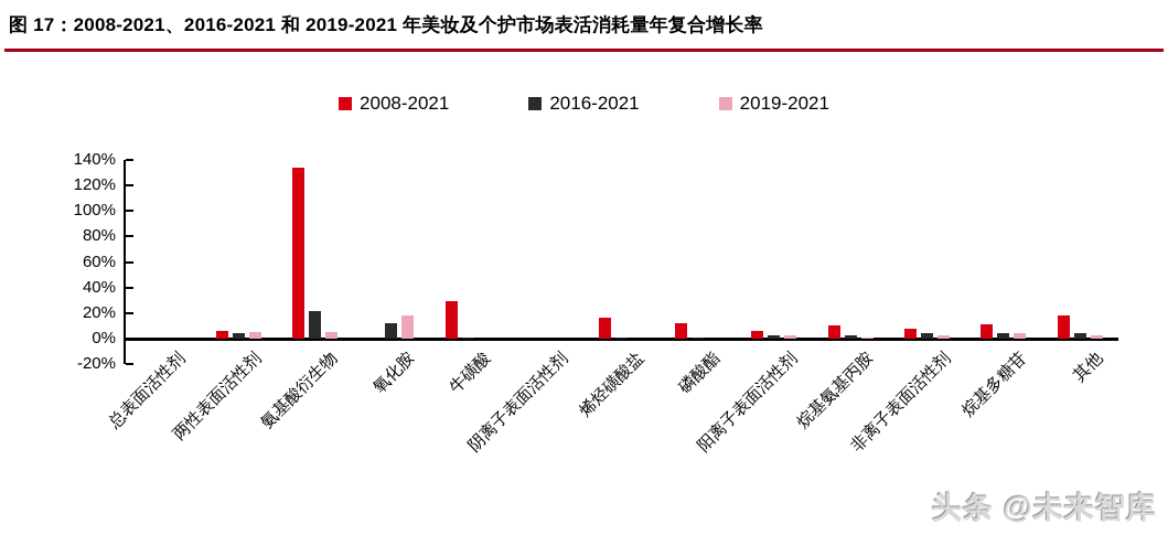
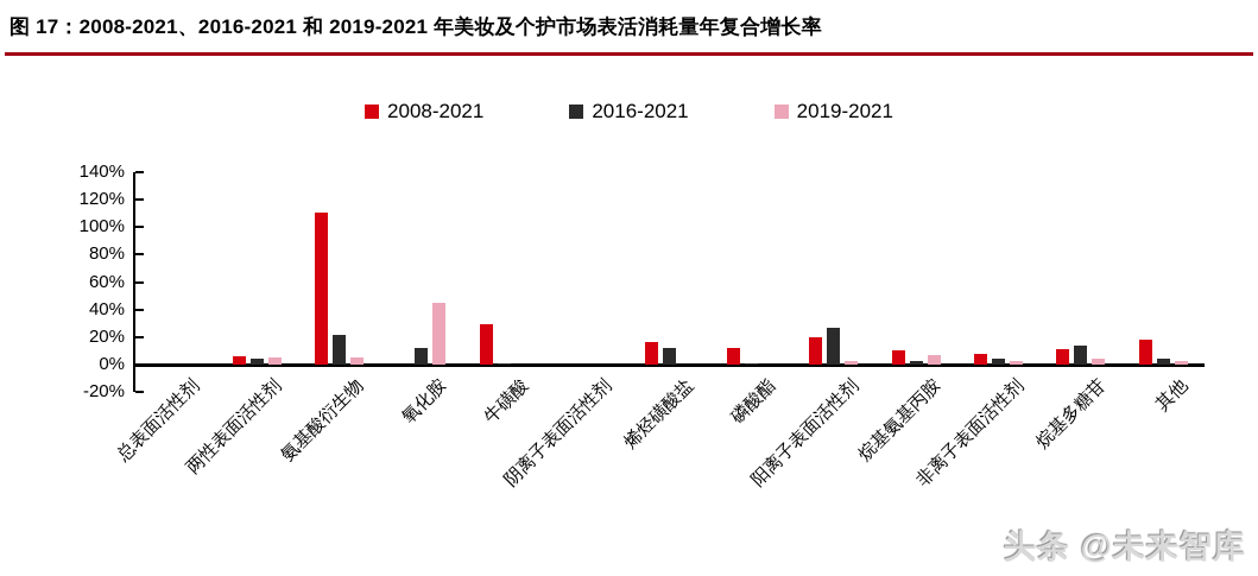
2008-2021/氨基酸衍生物: 134% -> 111%
2019-2021/氧化胺: 18% -> 45%
2016-2021/烯烃磺酸盐: 1% -> 12%
2008-2021/阳离子表面活性剂: 6% -> 20%
2016-2021/阳离子表面活性剂: 3% -> 27%
2019-2021/烷基氨基丙胺: 1% -> 7%
2016-2021/烷基多糖苷: 4% -> 14%
